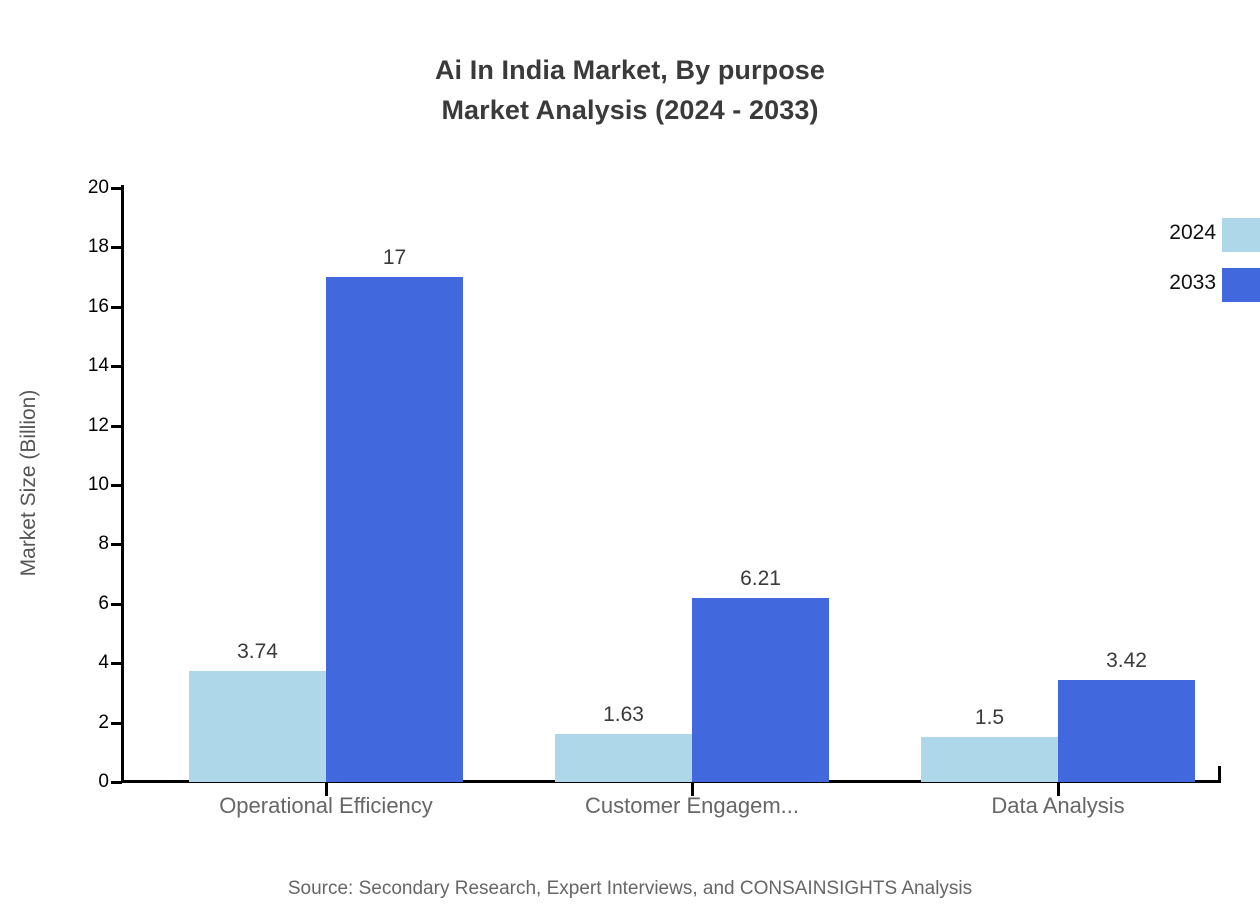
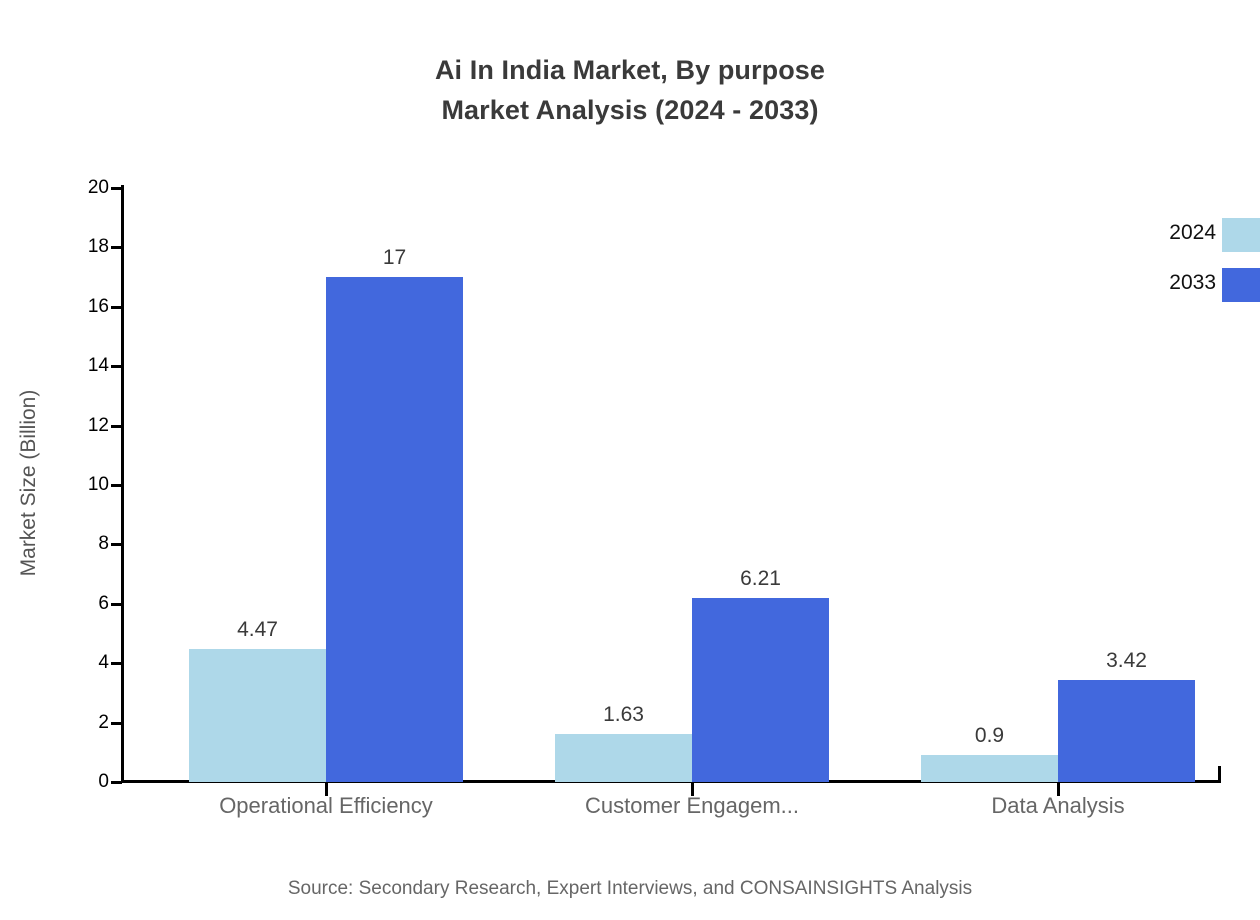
2024/Operational Efficiency: 3.74 -> 4.47
2024/Data Analysis: 1.5 -> 0.9
